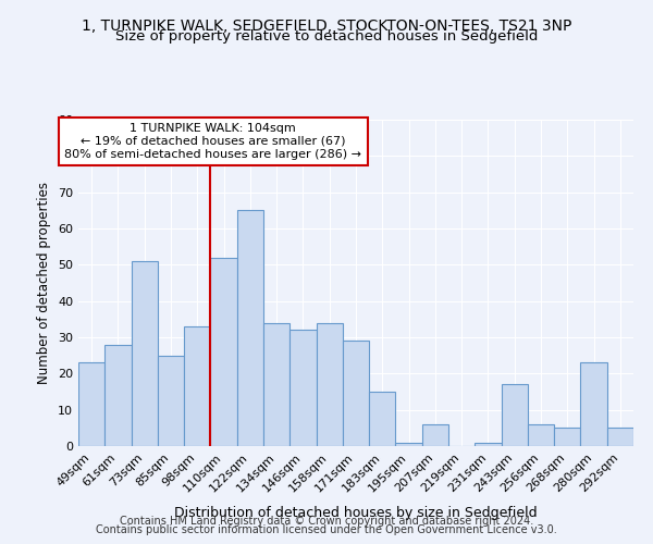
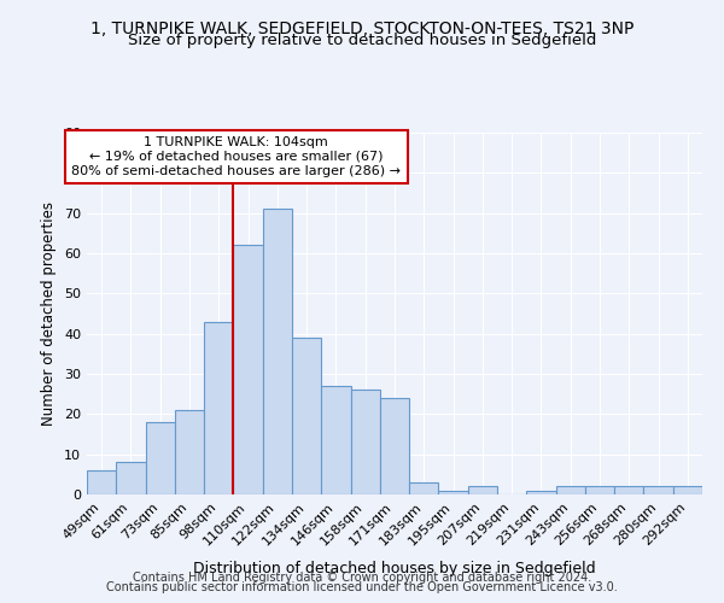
49sqm: 23 -> 6
61sqm: 28 -> 8
73sqm: 51 -> 18
85sqm: 25 -> 21
98sqm: 33 -> 43
110sqm: 52 -> 62
122sqm: 65 -> 71
134sqm: 34 -> 39
146sqm: 32 -> 27
158sqm: 34 -> 26
171sqm: 29 -> 24
183sqm: 15 -> 3
207sqm: 6 -> 2
243sqm: 17 -> 2
256sqm: 6 -> 2
268sqm: 5 -> 2
280sqm: 23 -> 2
292sqm: 5 -> 2
